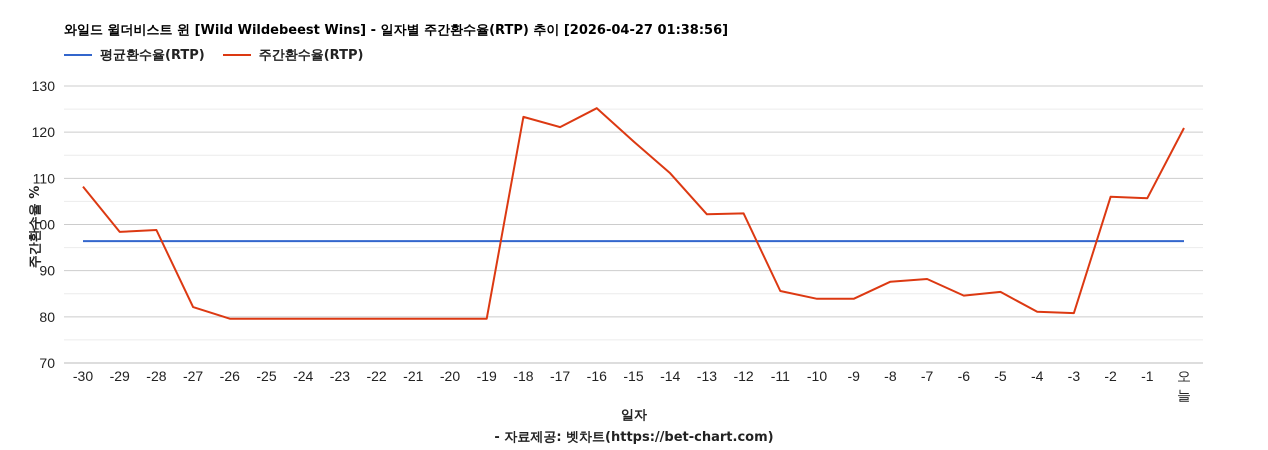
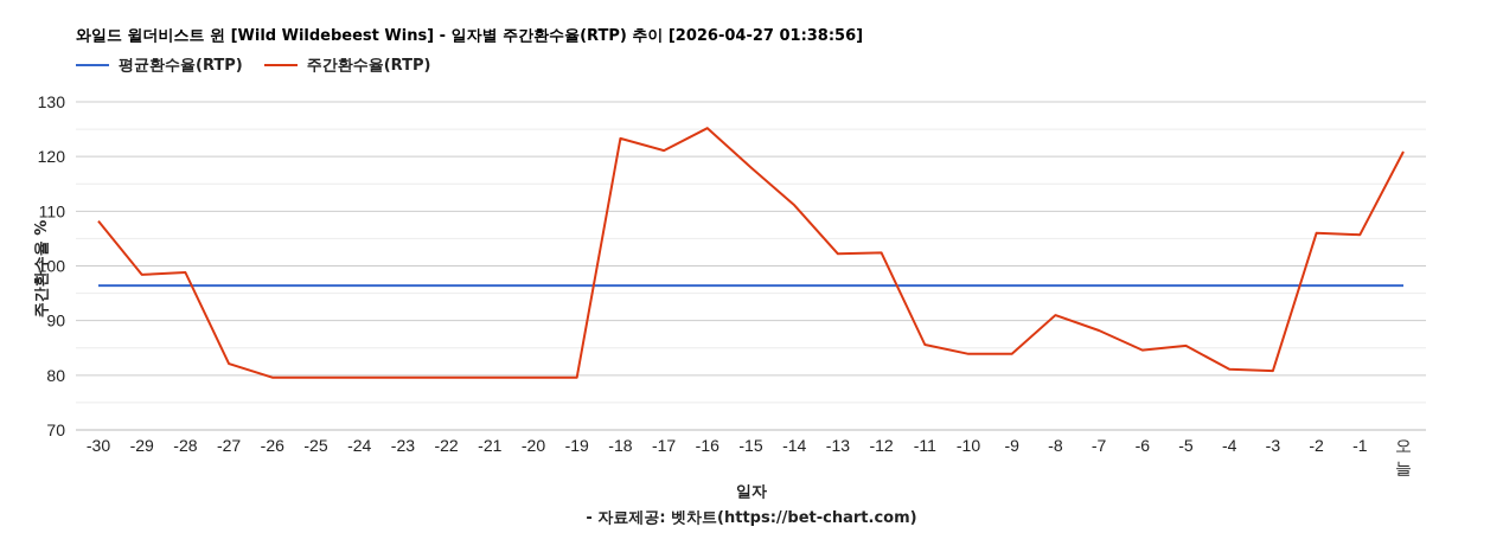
주간환수율(RTP)/-8: 88 -> 91
